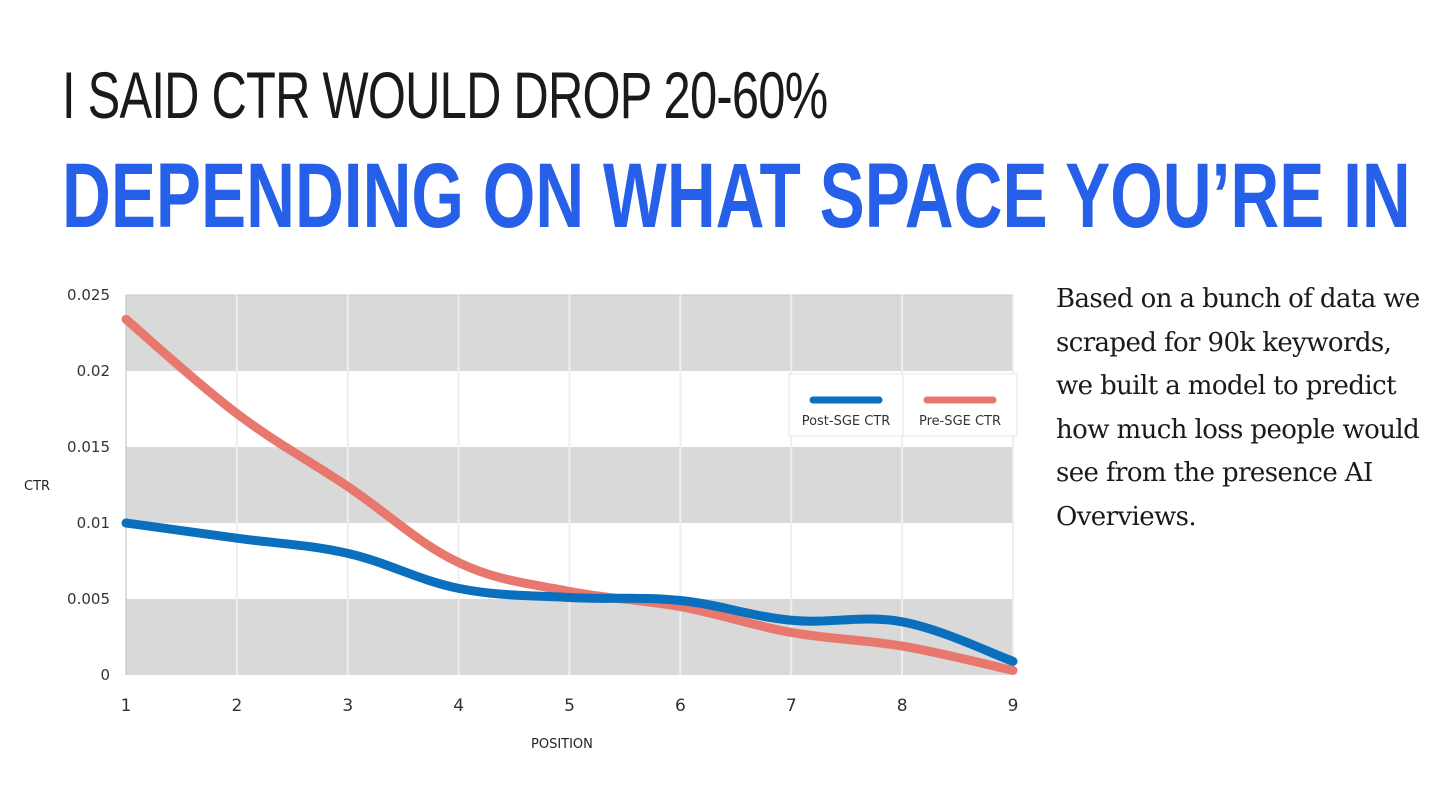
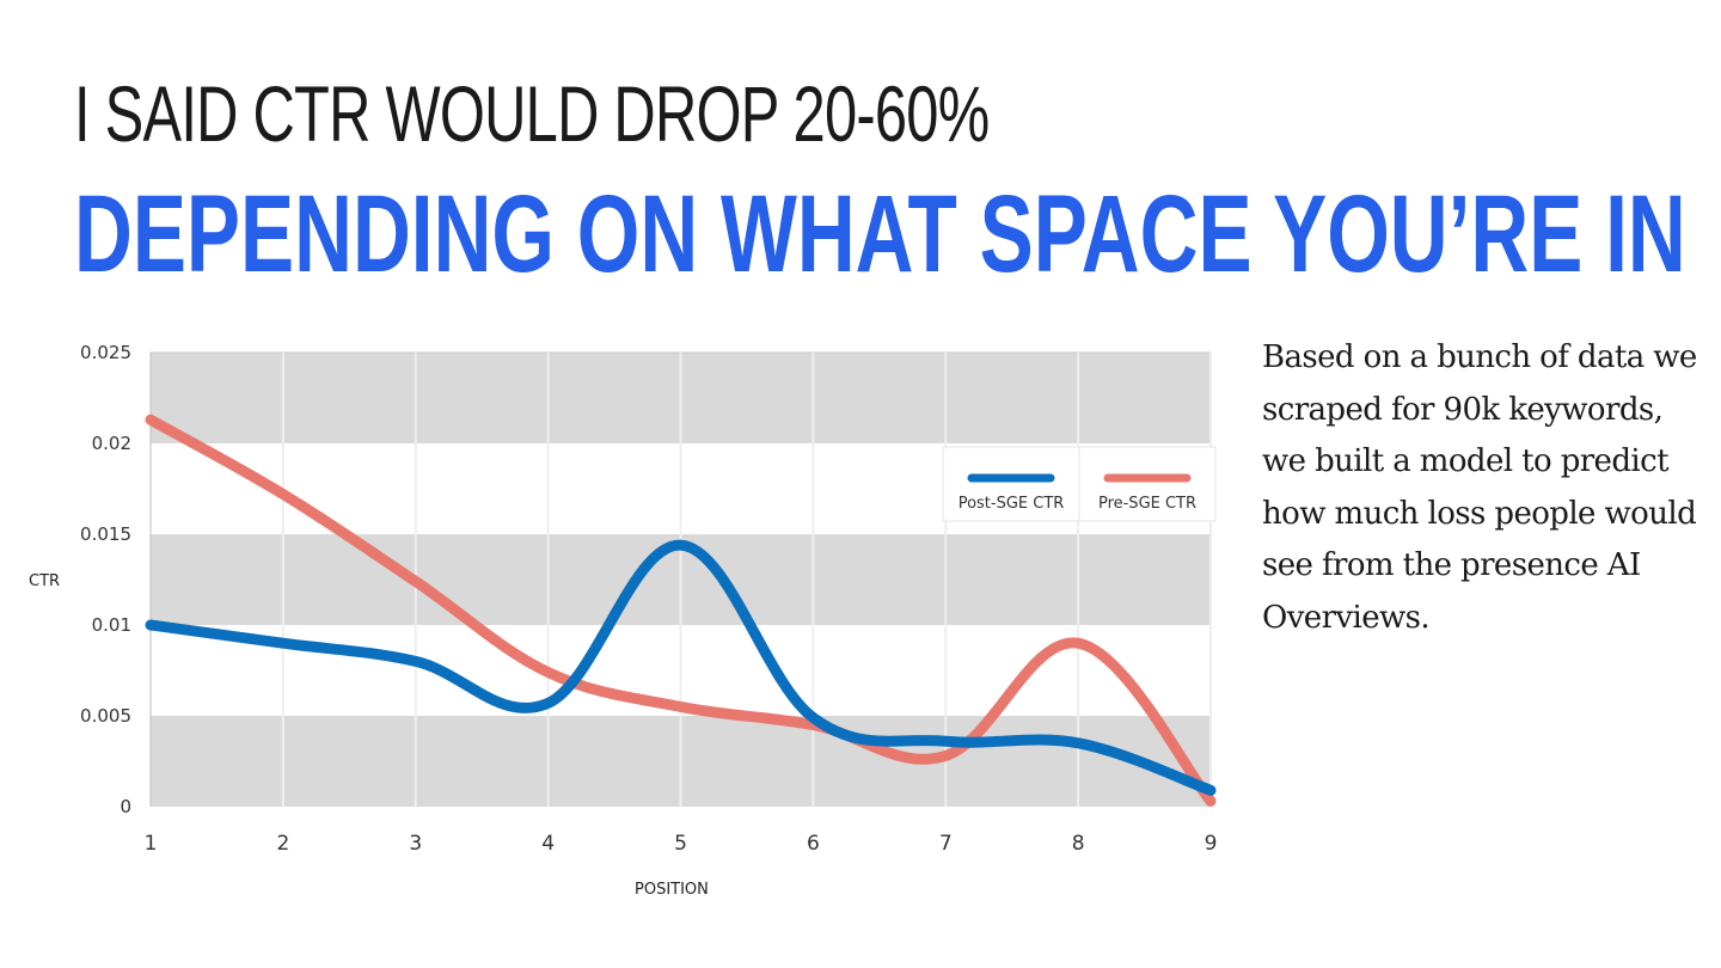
Pre-SGE CTR/1: 0.0234 -> 0.0213
Post-SGE CTR/5: 0.0051 -> 0.0144
Pre-SGE CTR/8: 0.0019 -> 0.0090
